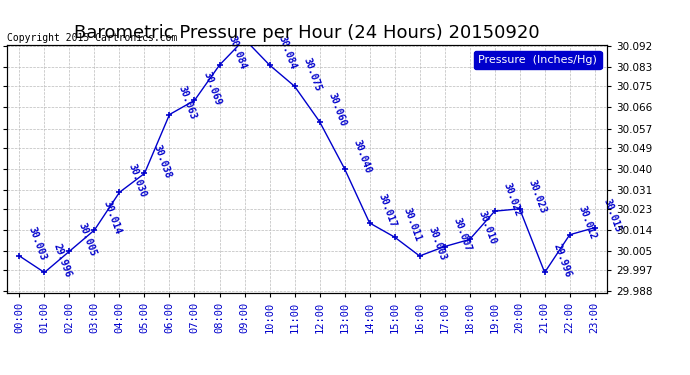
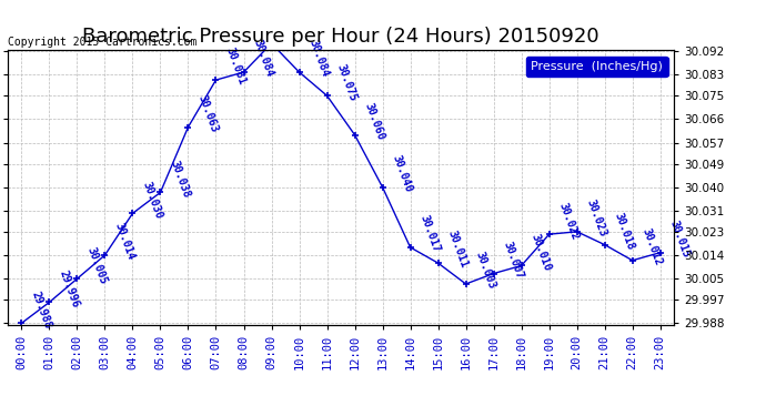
00:00: 30.003 -> 29.988
07:00: 30.069 -> 30.081
21:00: 29.996 -> 30.018
